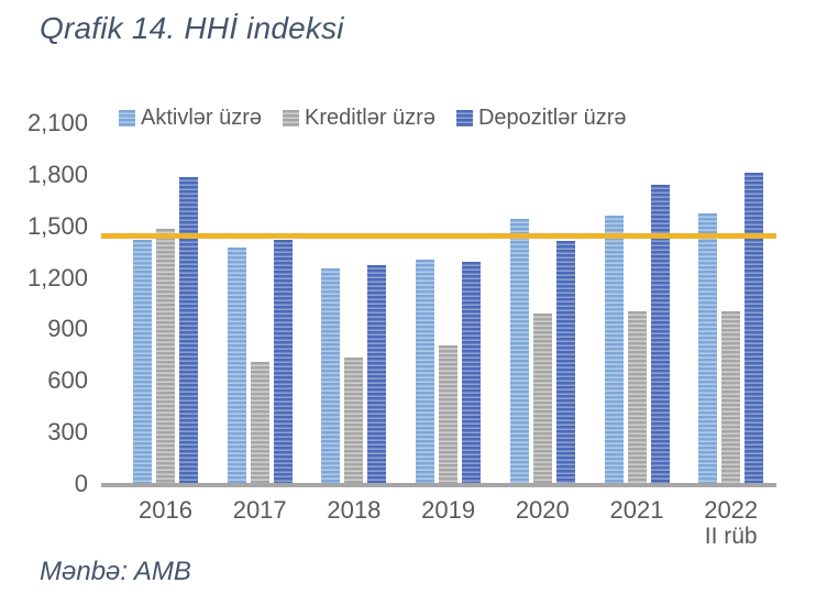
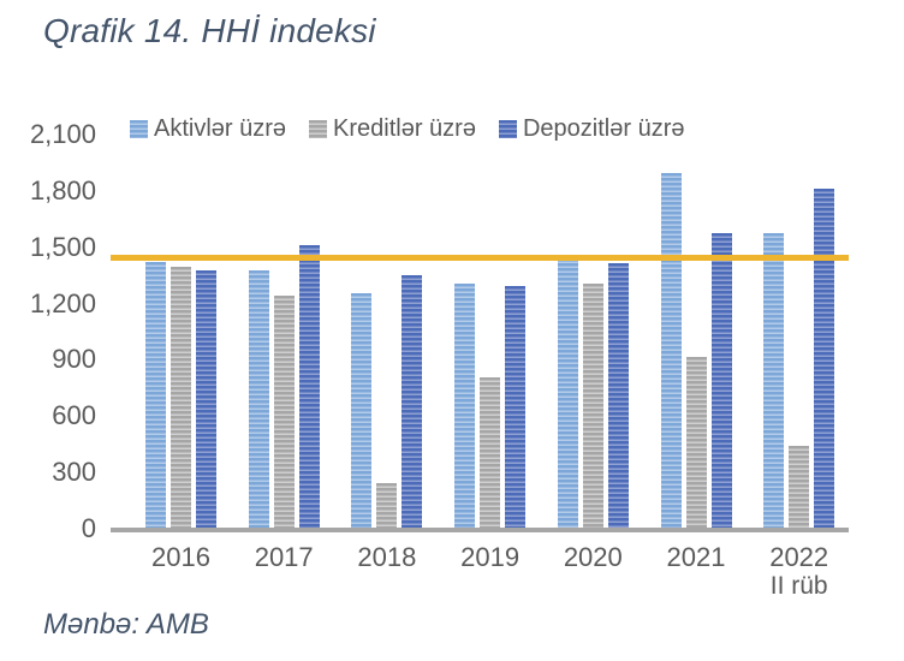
Kreditlər üzrə/2016: 1490 -> 1400
Depozitlər üzrə/2016: 1790 -> 1380
Kreditlər üzrə/2017: 720 -> 1250
Depozitlər üzrə/2017: 1430 -> 1520
Kreditlər üzrə/2018: 740 -> 250
Depozitlər üzrə/2018: 1280 -> 1360
Aktivlər üzrə/2020: 1550 -> 1450
Kreditlər üzrə/2020: 1000 -> 1310
Aktivlər üzrə/2021: 1570 -> 1900
Kreditlər üzrə/2021: 1010 -> 920
Depozitlər üzrə/2021: 1750 -> 1580
Kreditlər üzrə/2022: 1010 -> 450
